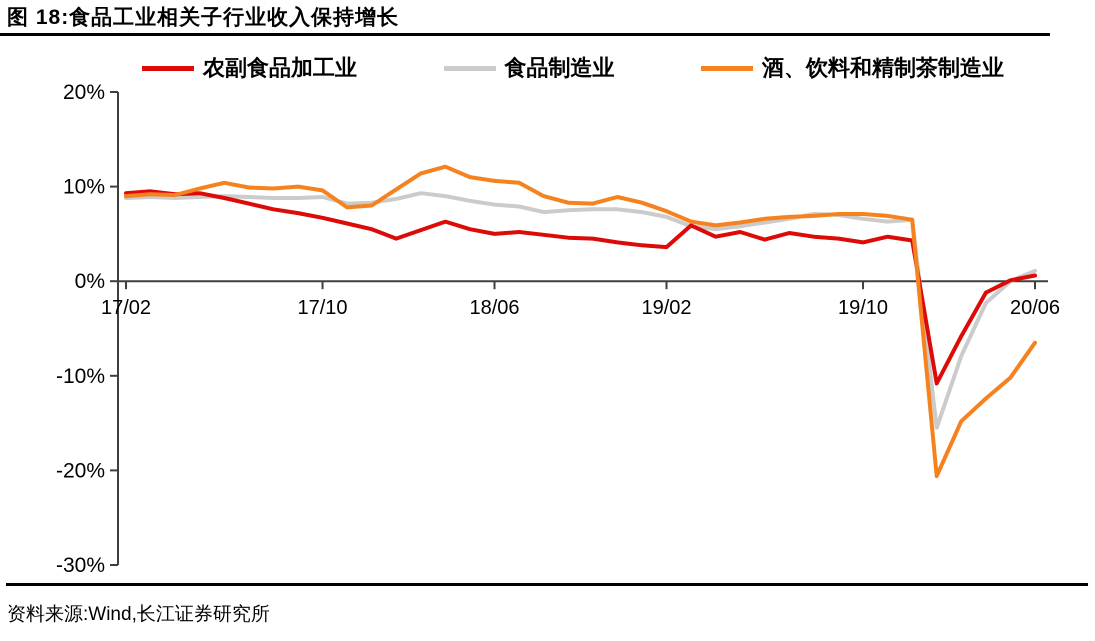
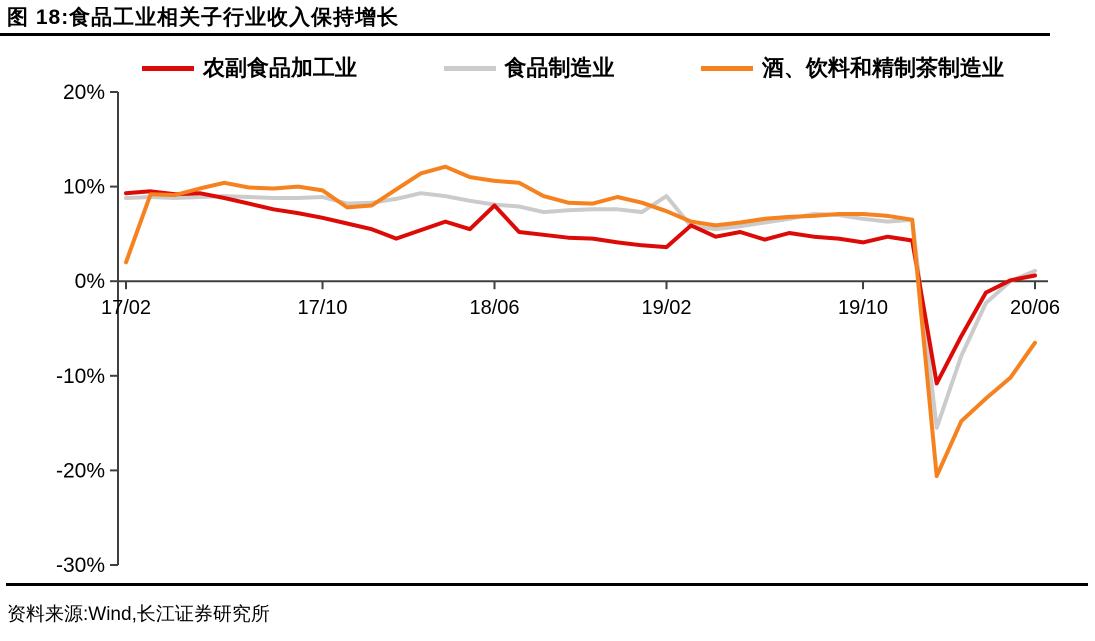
酒、饮料和精制茶制造业/17/02: 9% -> 2%
农副食品加工业/18/06: 5% -> 8%
食品制造业/19/02: 7% -> 9%
